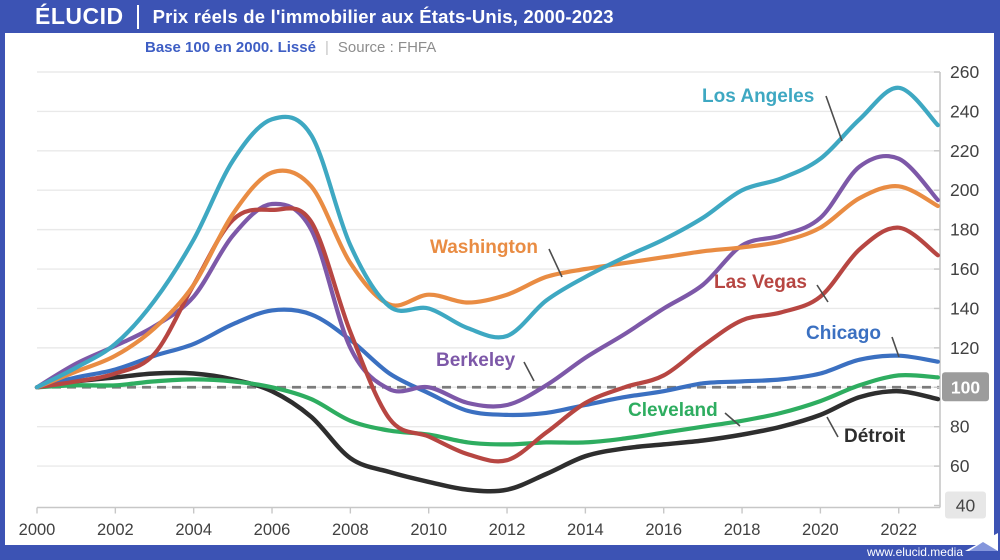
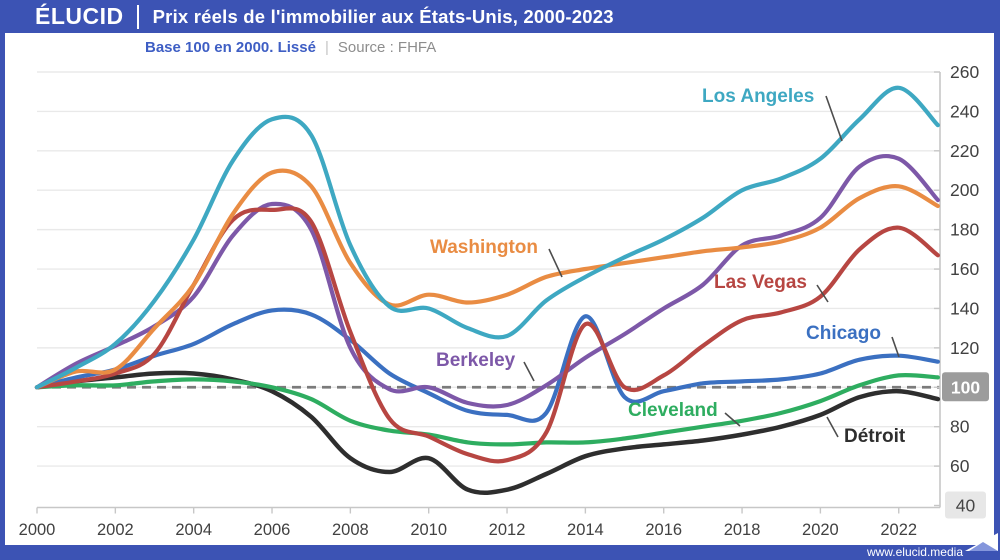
Washington/2002: 116 -> 109
Détroit/2010: 52 -> 64
Chicago/2014: 91 -> 136
Las Vegas/2014: 92 -> 132
